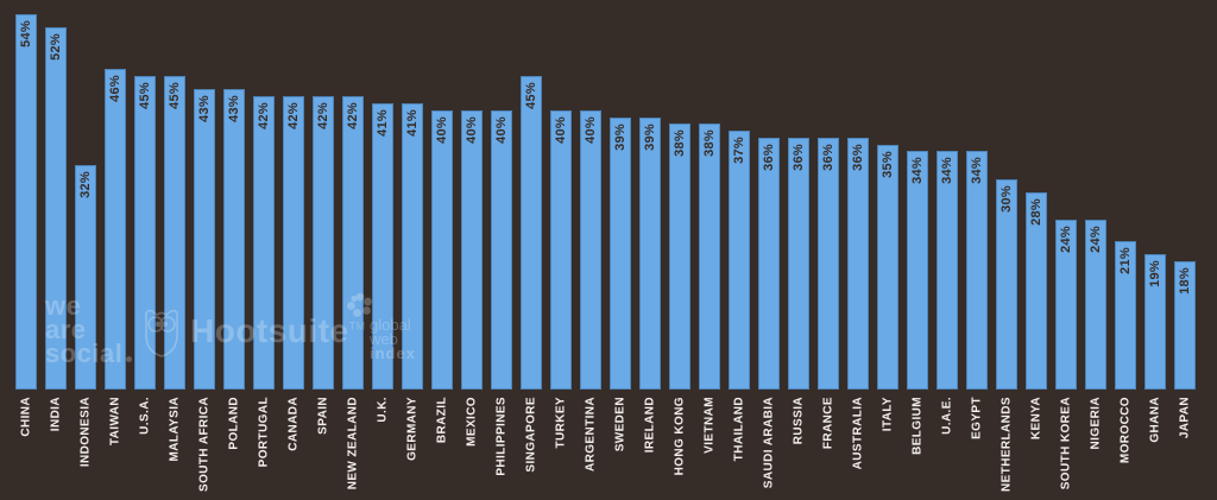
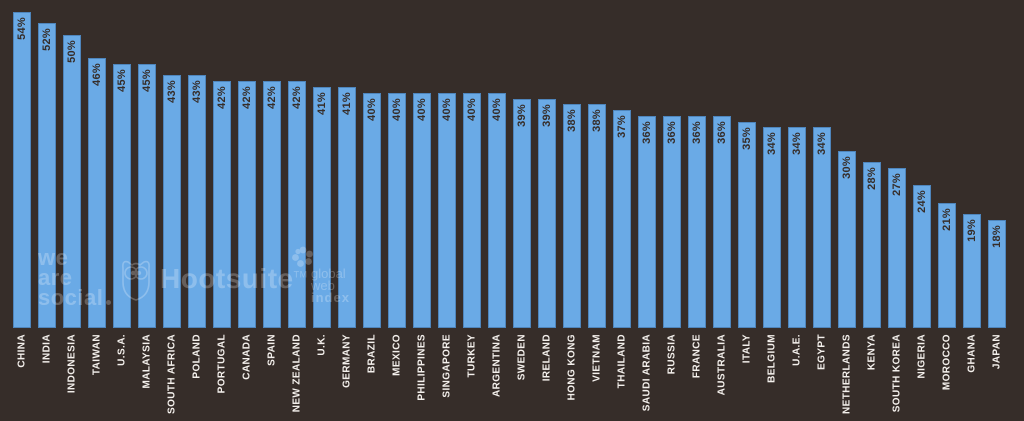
INDONESIA: 32% -> 50%
SINGAPORE: 45% -> 40%
SOUTH KOREA: 24% -> 27%
